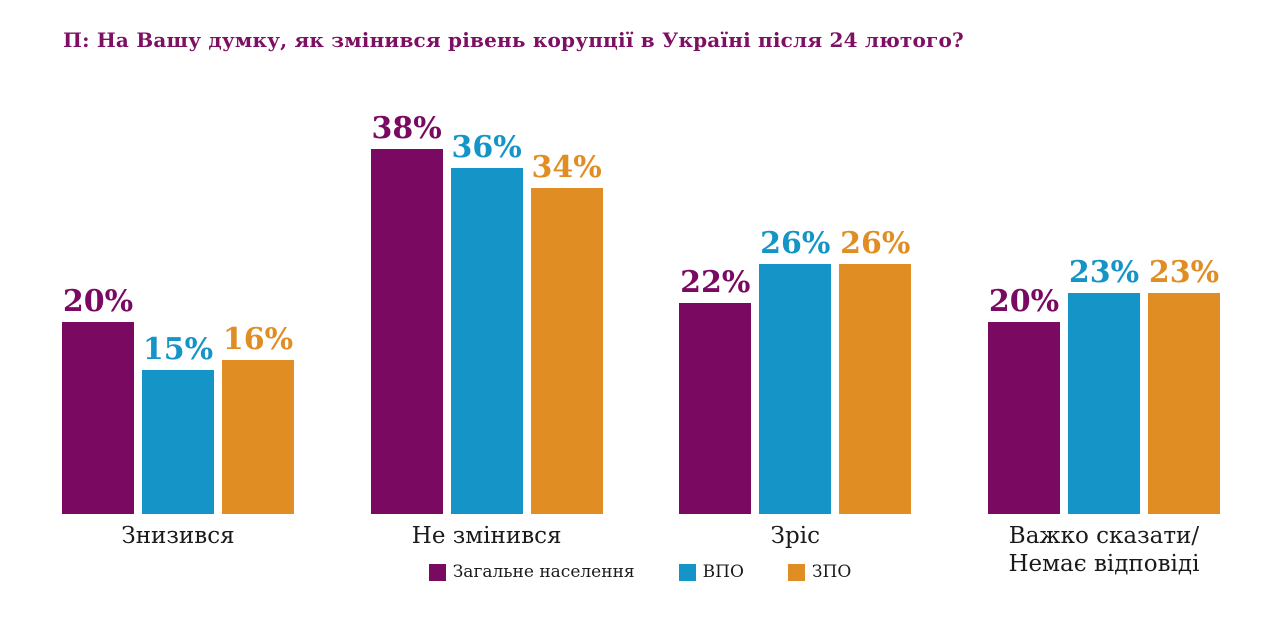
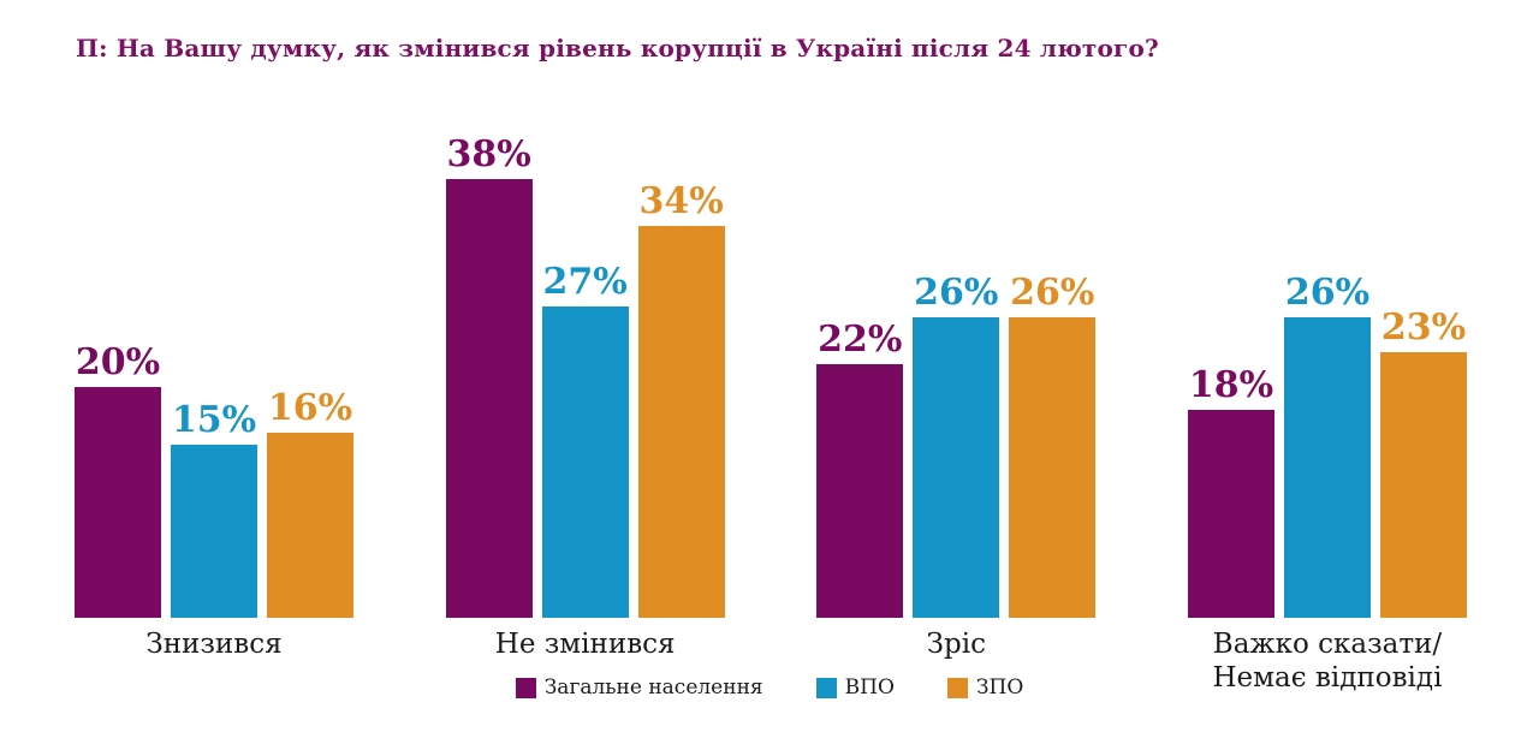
ВПО/Не змінився: 36% -> 27%
Загальне населення/Важко сказати/ Немає відповіді: 20% -> 18%
ВПО/Важко сказати/ Немає відповіді: 23% -> 26%
